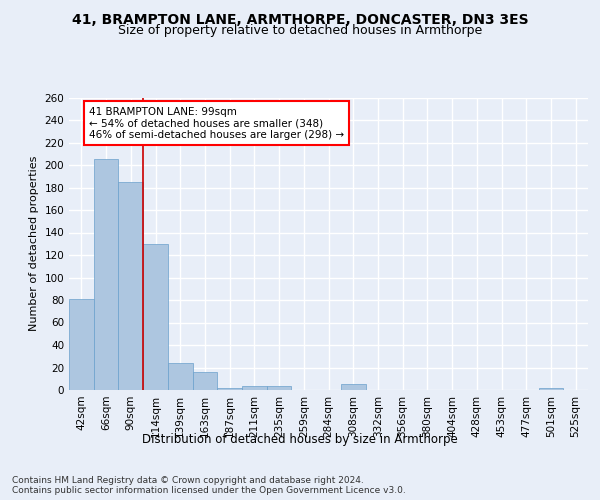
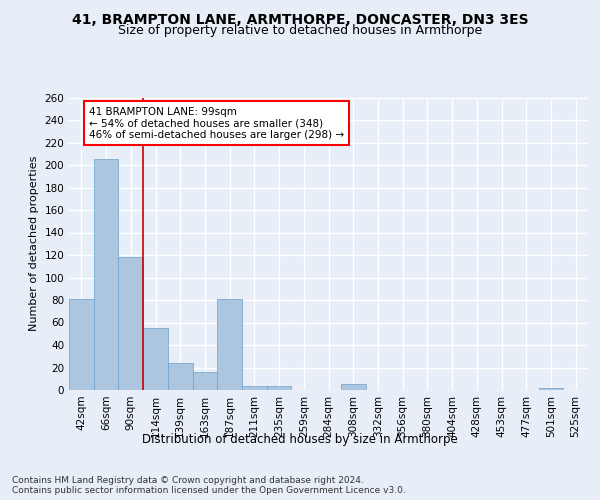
90sqm: 185 -> 118
114sqm: 130 -> 55
187sqm: 2 -> 81
